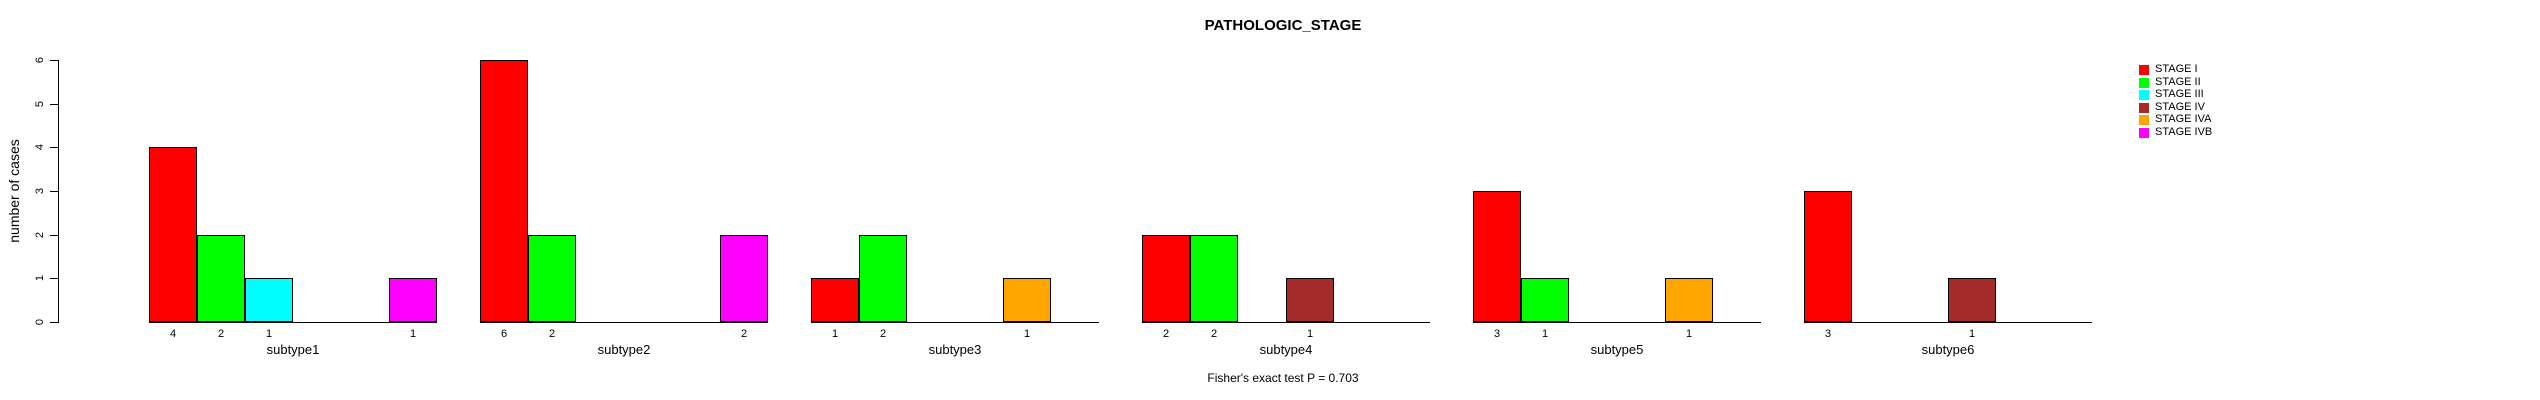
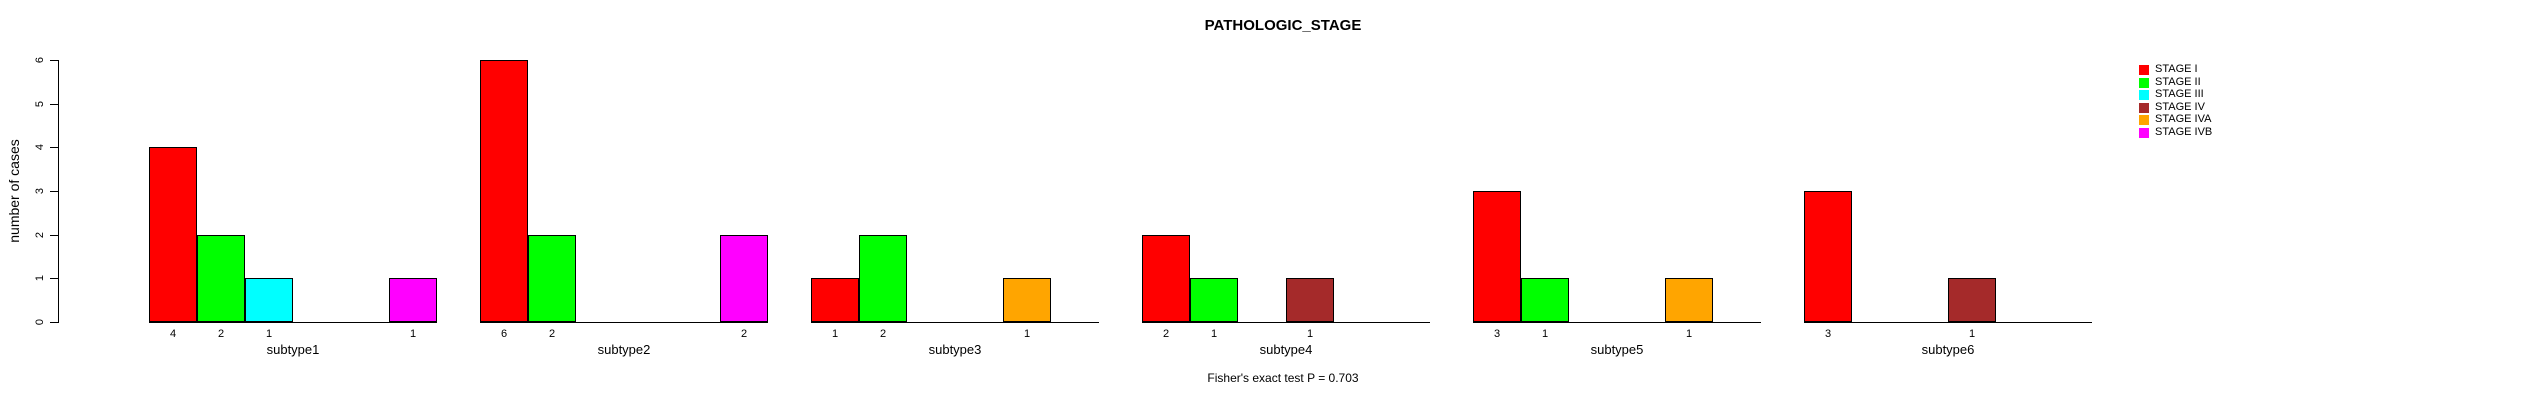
STAGE II/subtype4: 2 -> 1
